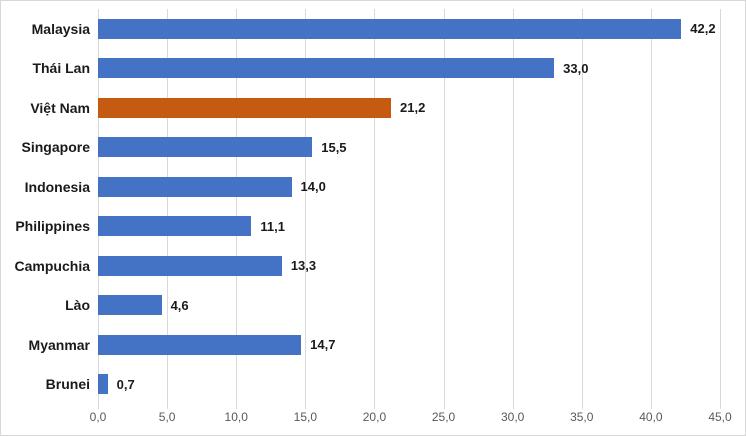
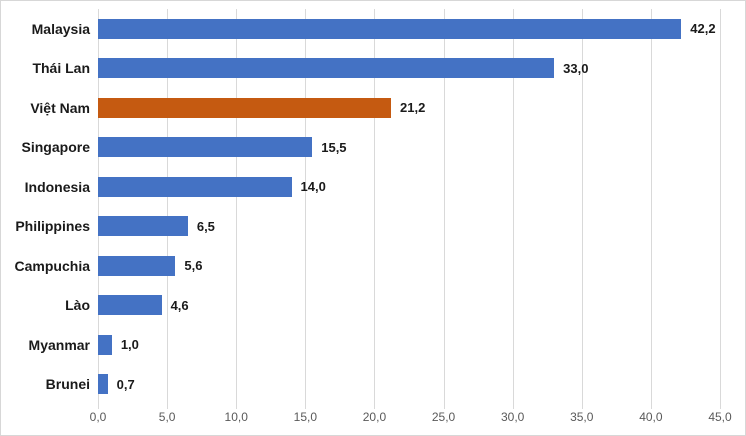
Philippines: 11,1 -> 6,5
Campuchia: 13,3 -> 5,6
Myanmar: 14,7 -> 1,0
